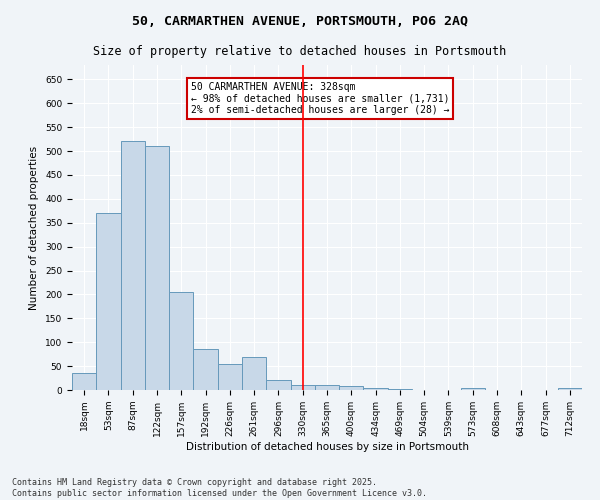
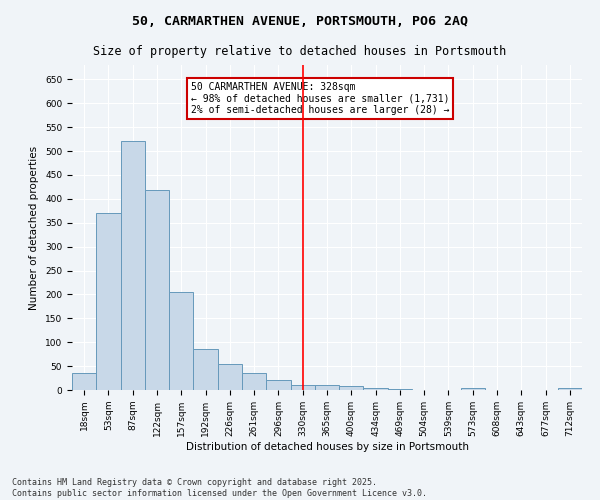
122sqm: 510 -> 418
261sqm: 70 -> 35
